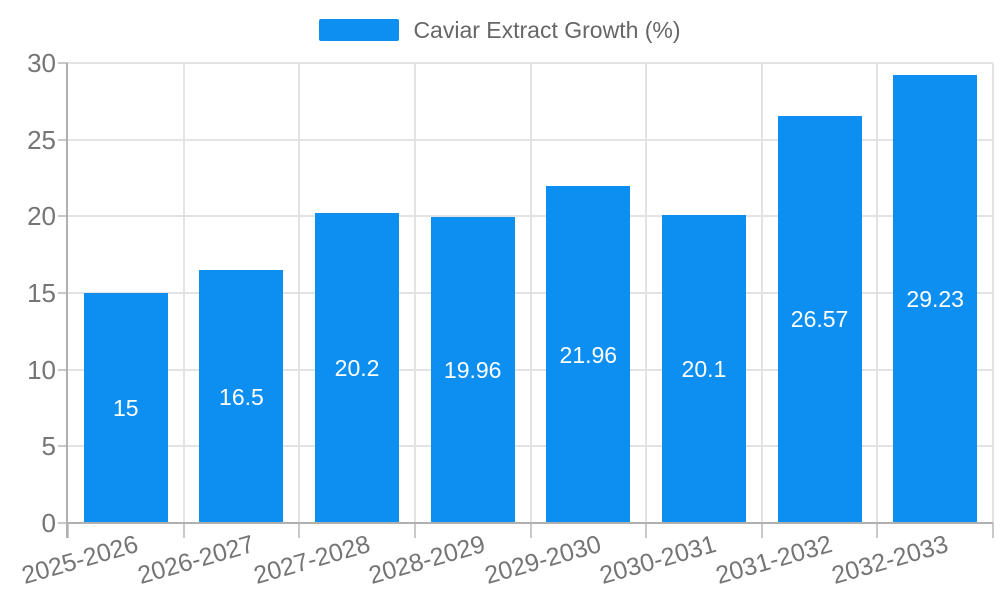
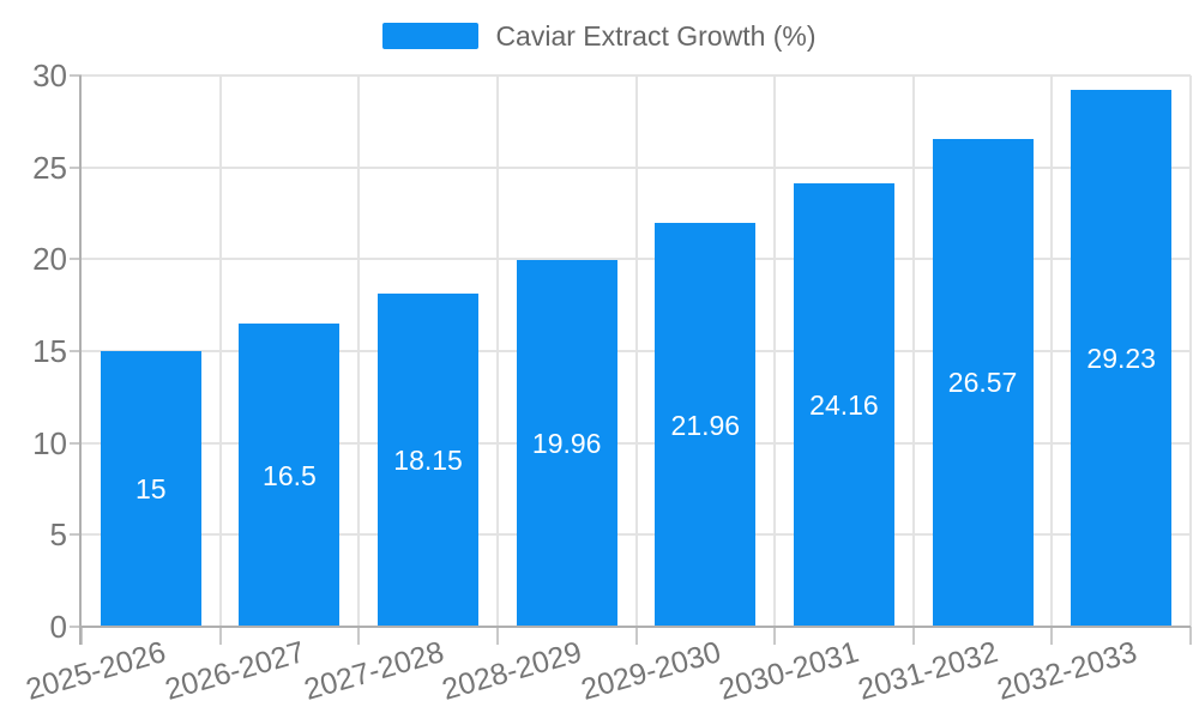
2027-2028: 20.2 -> 18.15
2030-2031: 20.1 -> 24.16
